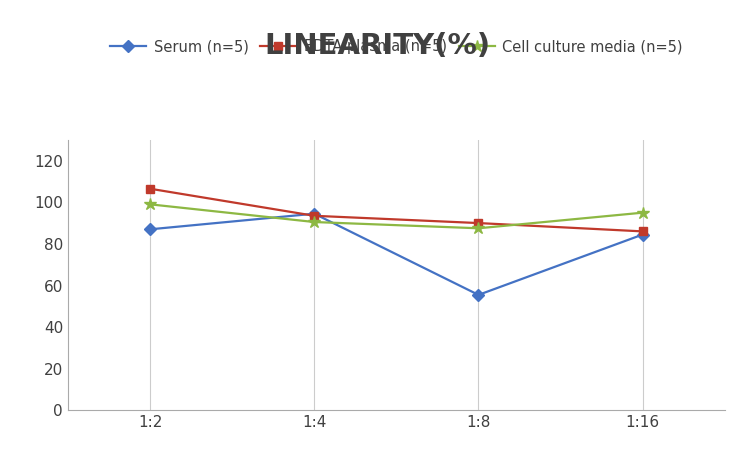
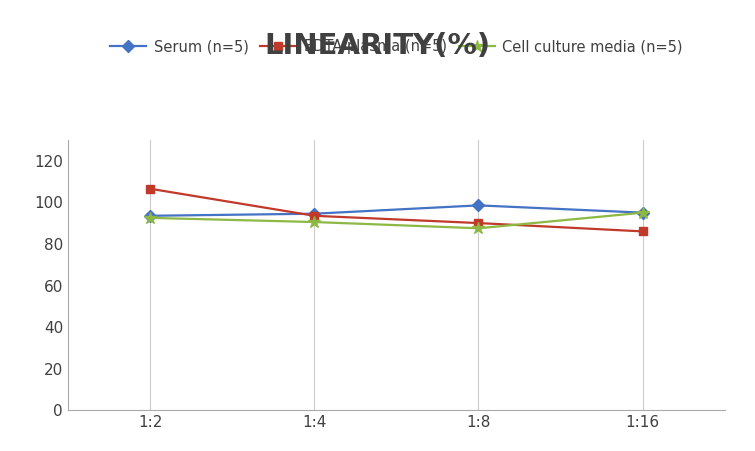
Serum (n=5)/1:2: 87.0 -> 93.5
Cell culture media (n=5)/1:2: 99.0 -> 92.5
Serum (n=5)/1:8: 55.5 -> 98.5
Serum (n=5)/1:16: 84.5 -> 95.0
